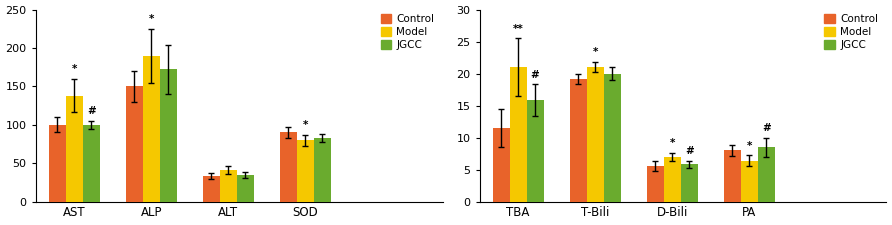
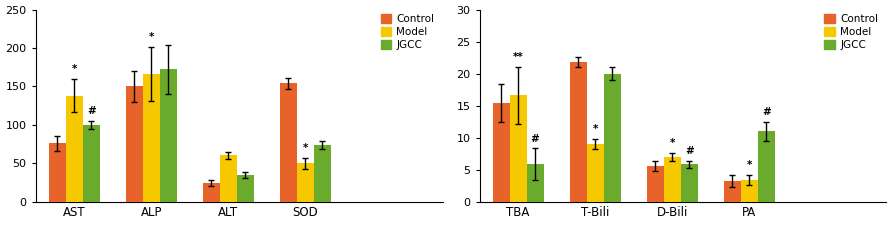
Control/AST: 100 -> 76
Model/ALP: 190 -> 166
Control/ALT: 33 -> 24
Model/ALT: 41 -> 60
Control/SOD: 90 -> 154
Model/SOD: 80 -> 50
JGCC/SOD: 83 -> 74
Control/TBA: 11.5 -> 15.4
Model/TBA: 21.0 -> 16.6
JGCC/TBA: 15.8 -> 5.8
Control/T-Bili: 19.2 -> 21.8
Model/T-Bili: 21.0 -> 9.0
Control/PA: 8.0 -> 3.2
Model/PA: 6.4 -> 3.4
JGCC/PA: 8.5 -> 11.0
